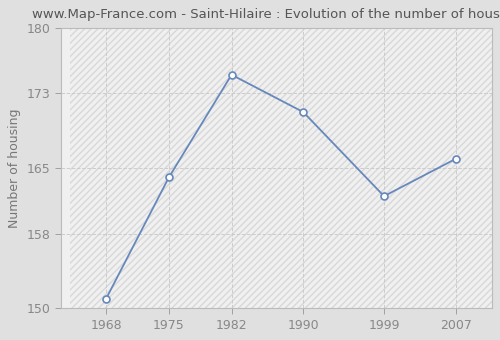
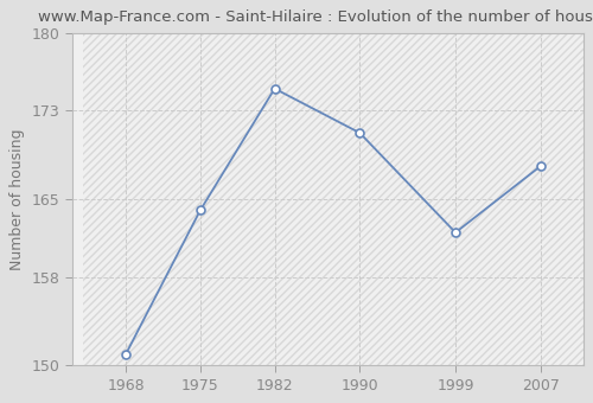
2007: 166 -> 168
